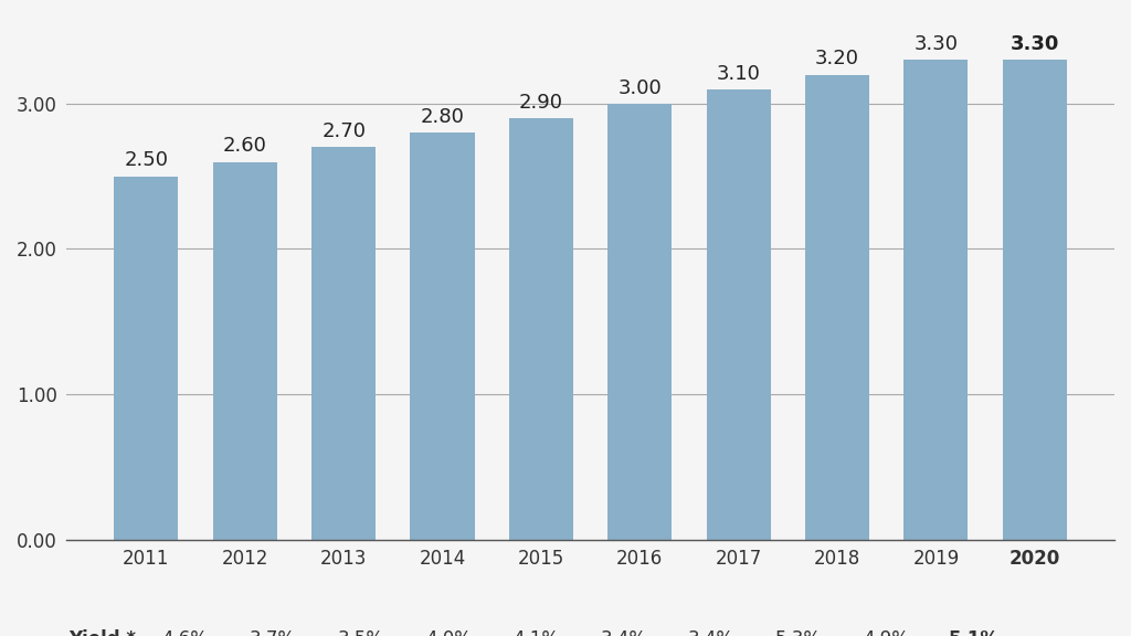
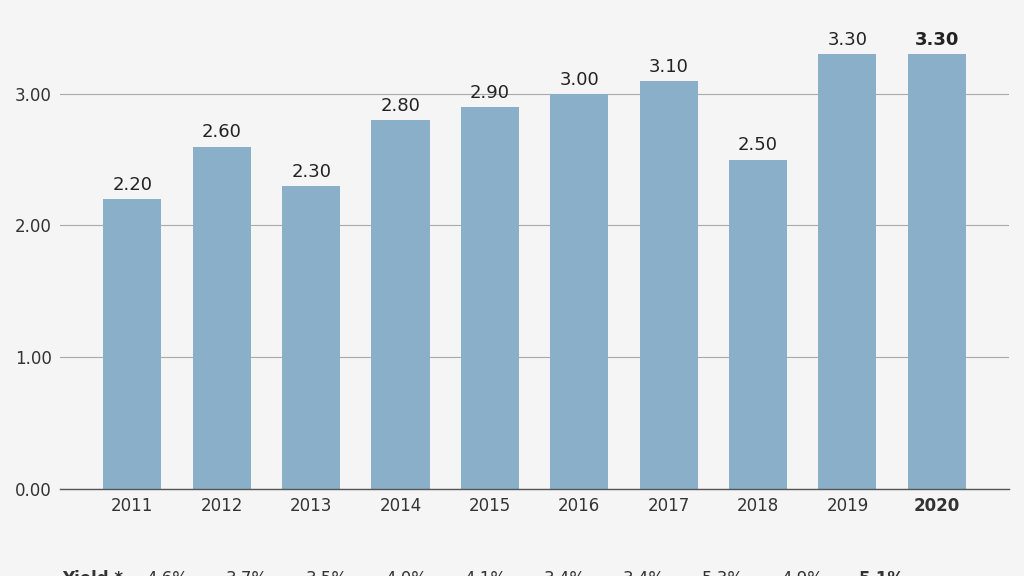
2011: 2.50 -> 2.20
2013: 2.70 -> 2.30
2018: 3.20 -> 2.50
